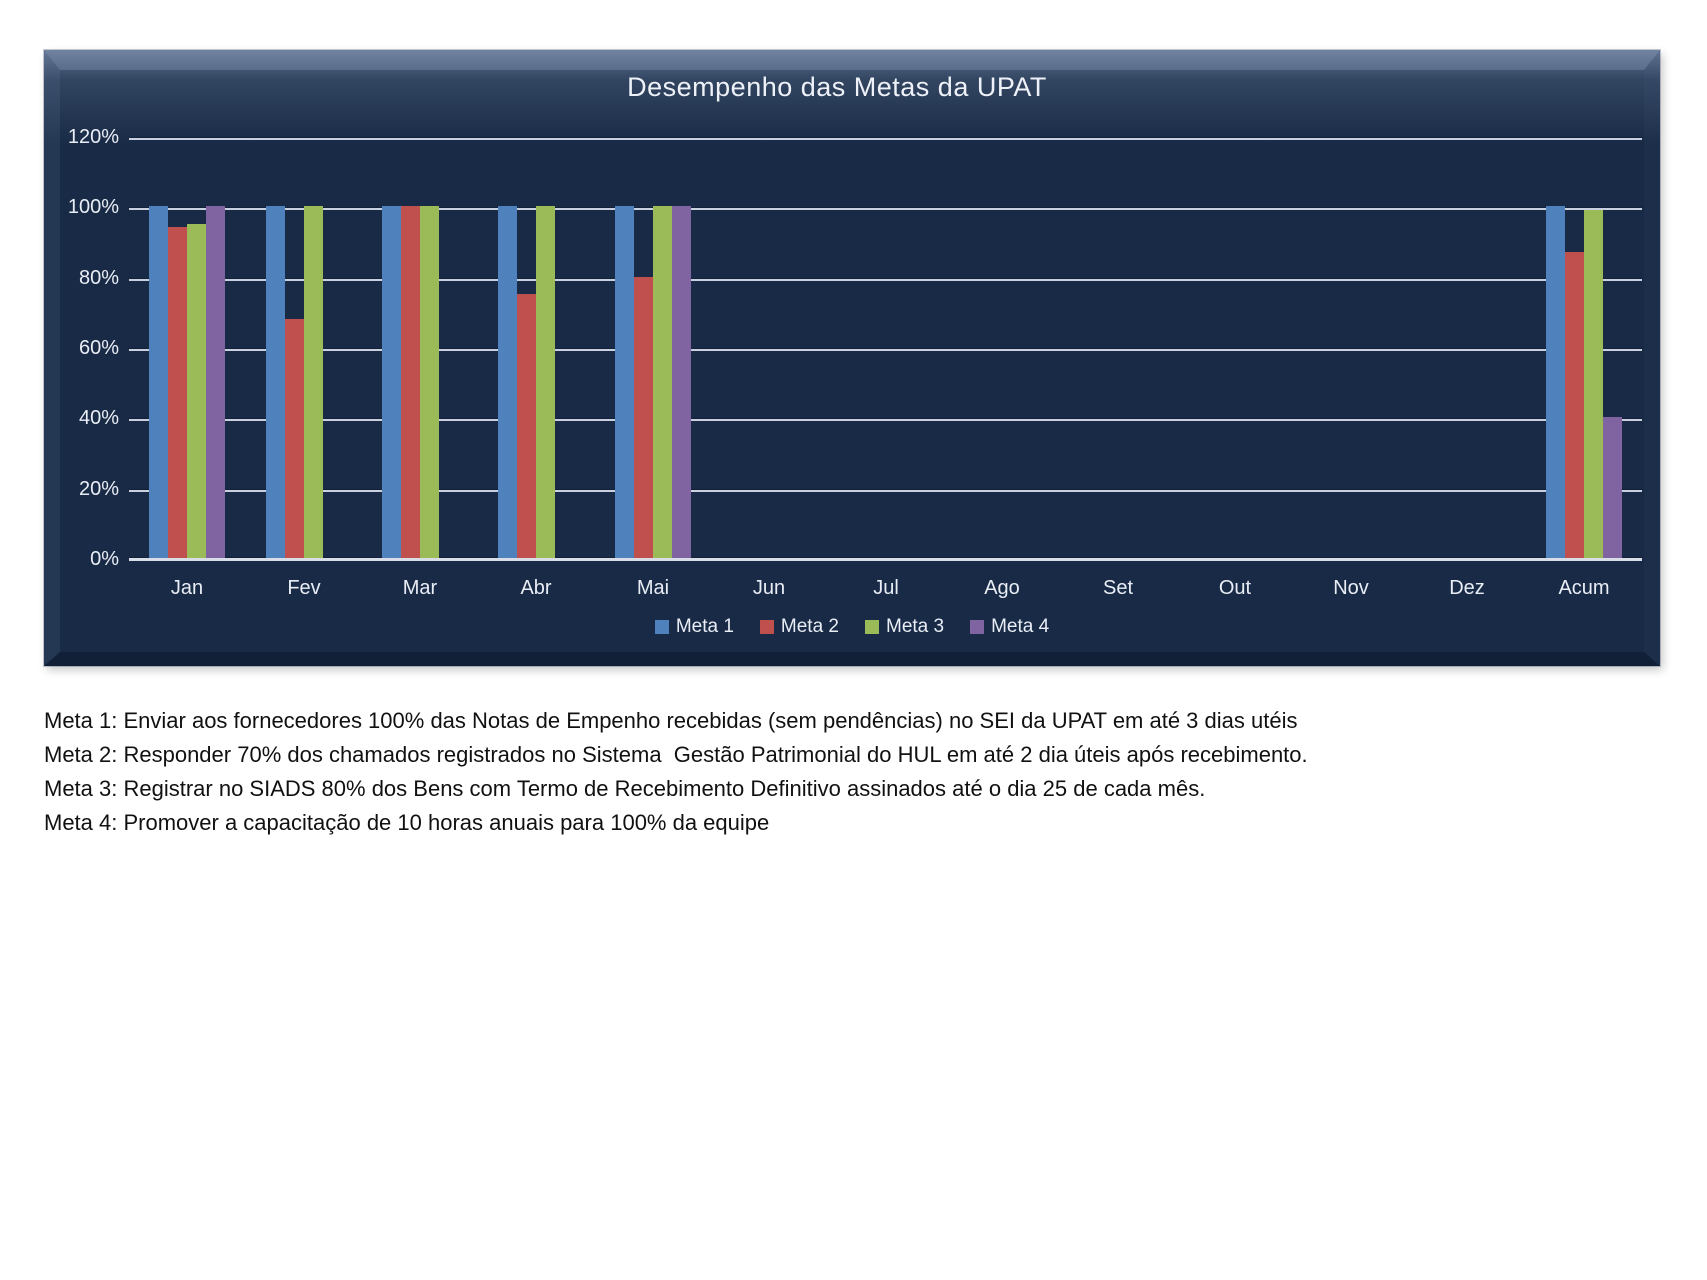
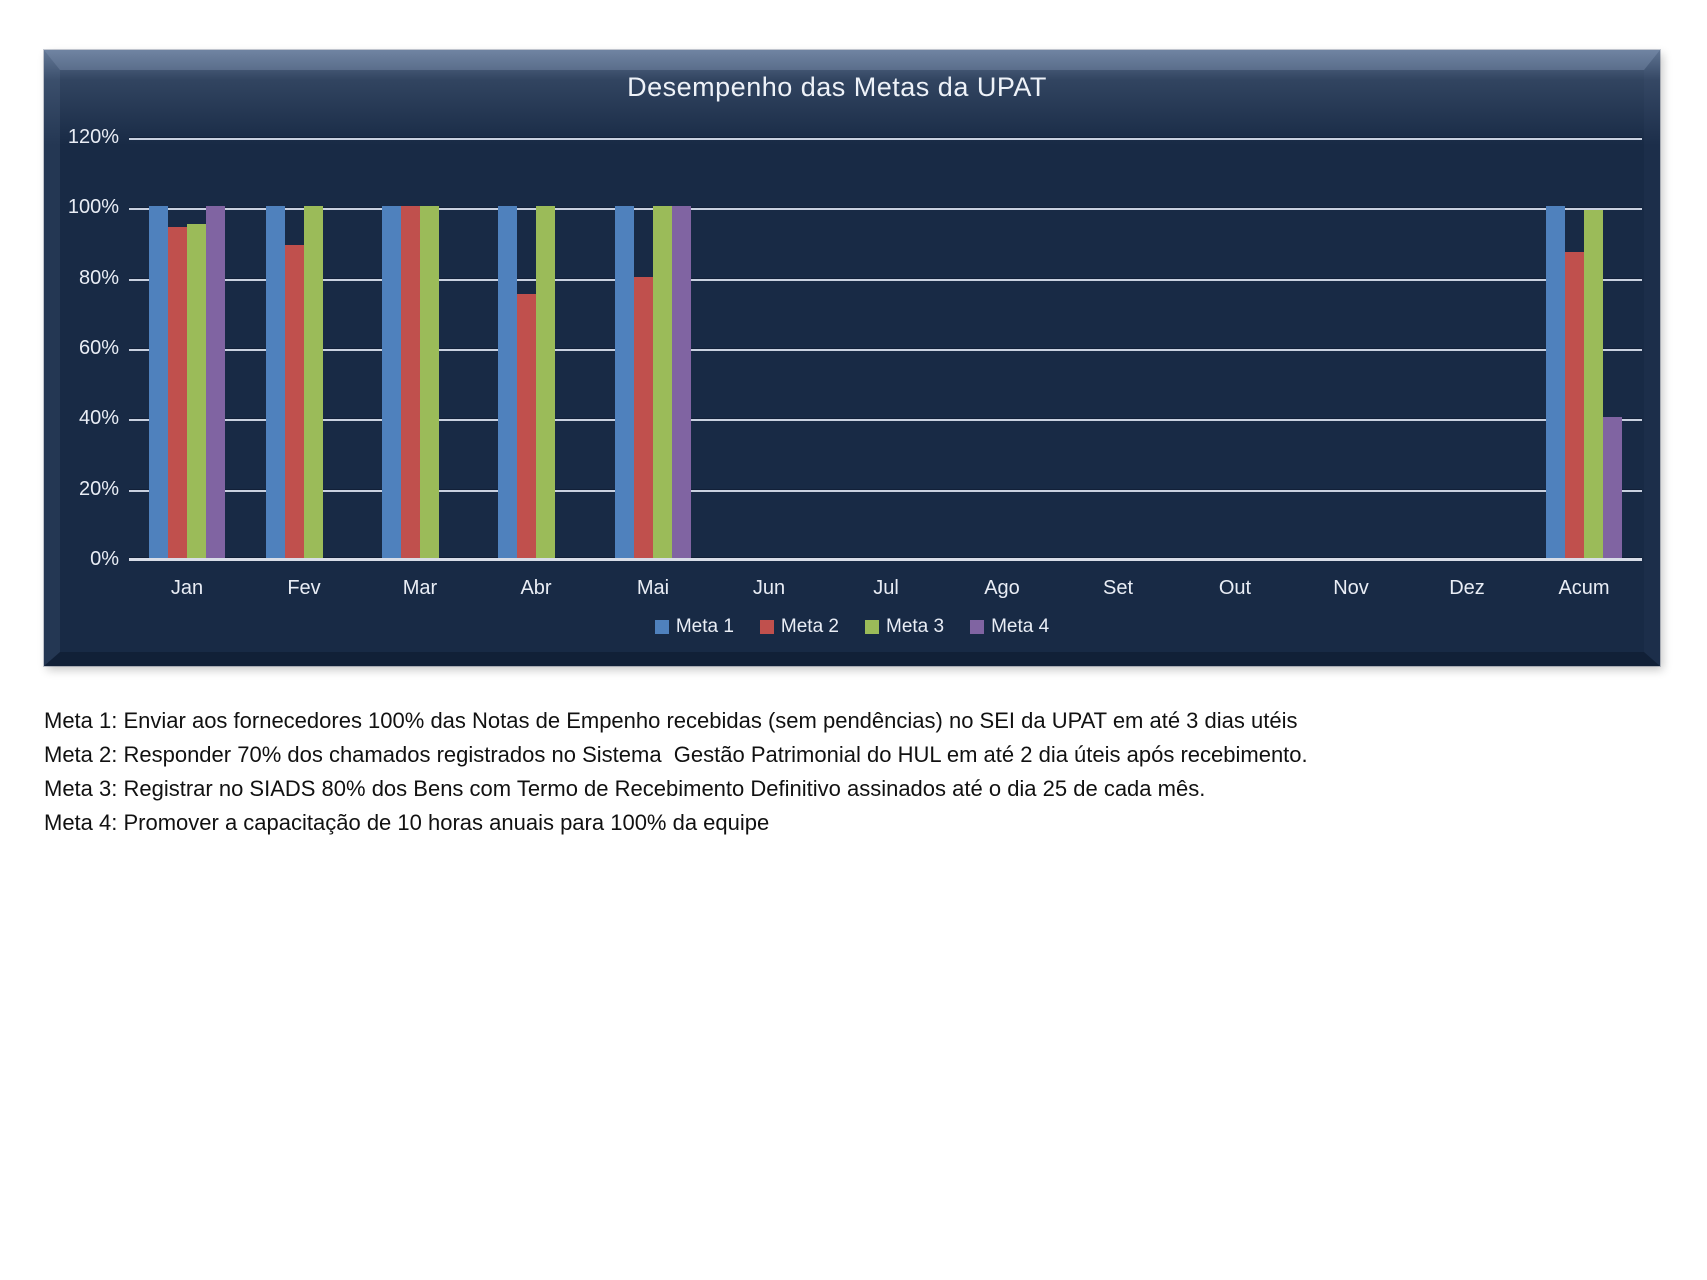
Meta 2/Fev: 68% -> 89%
